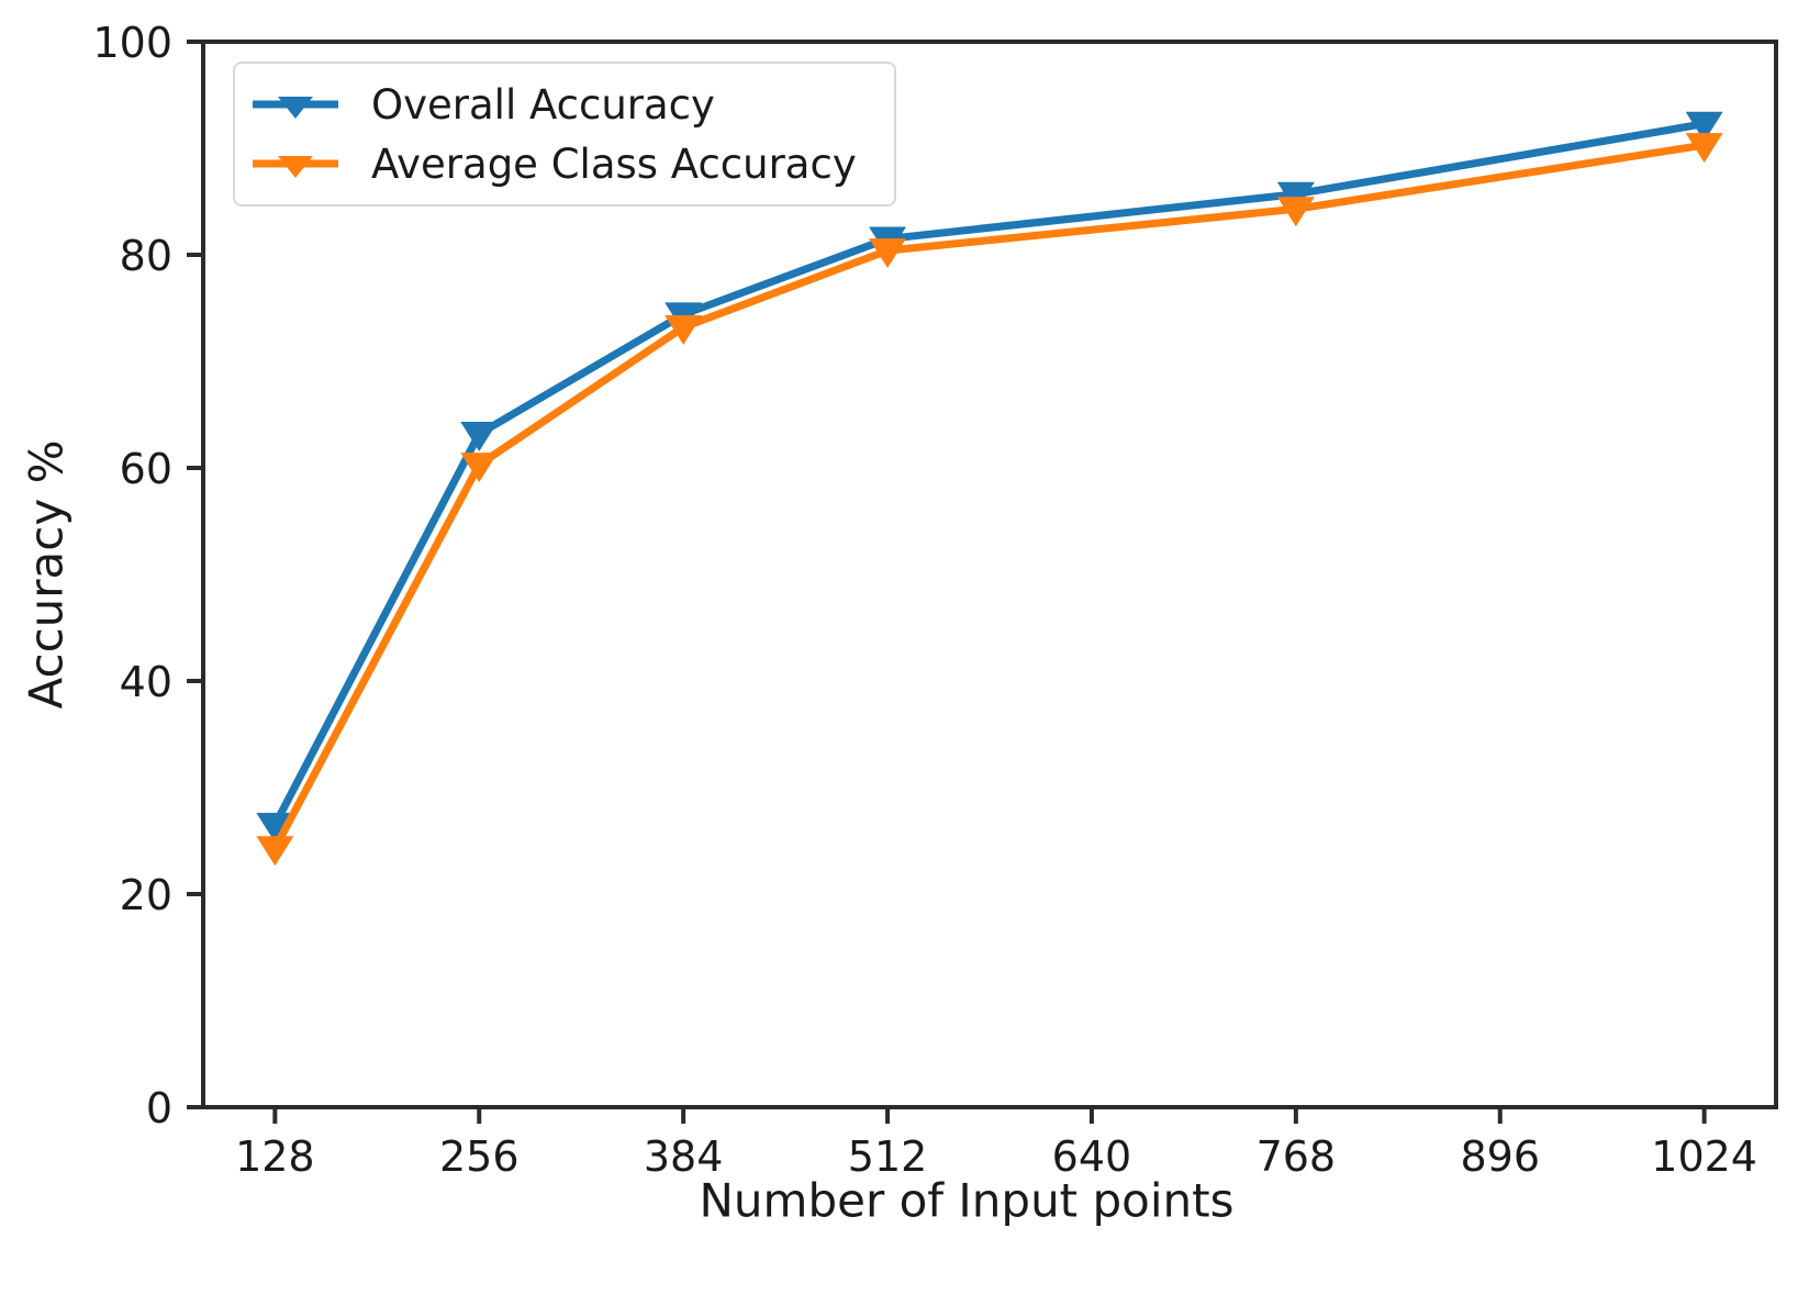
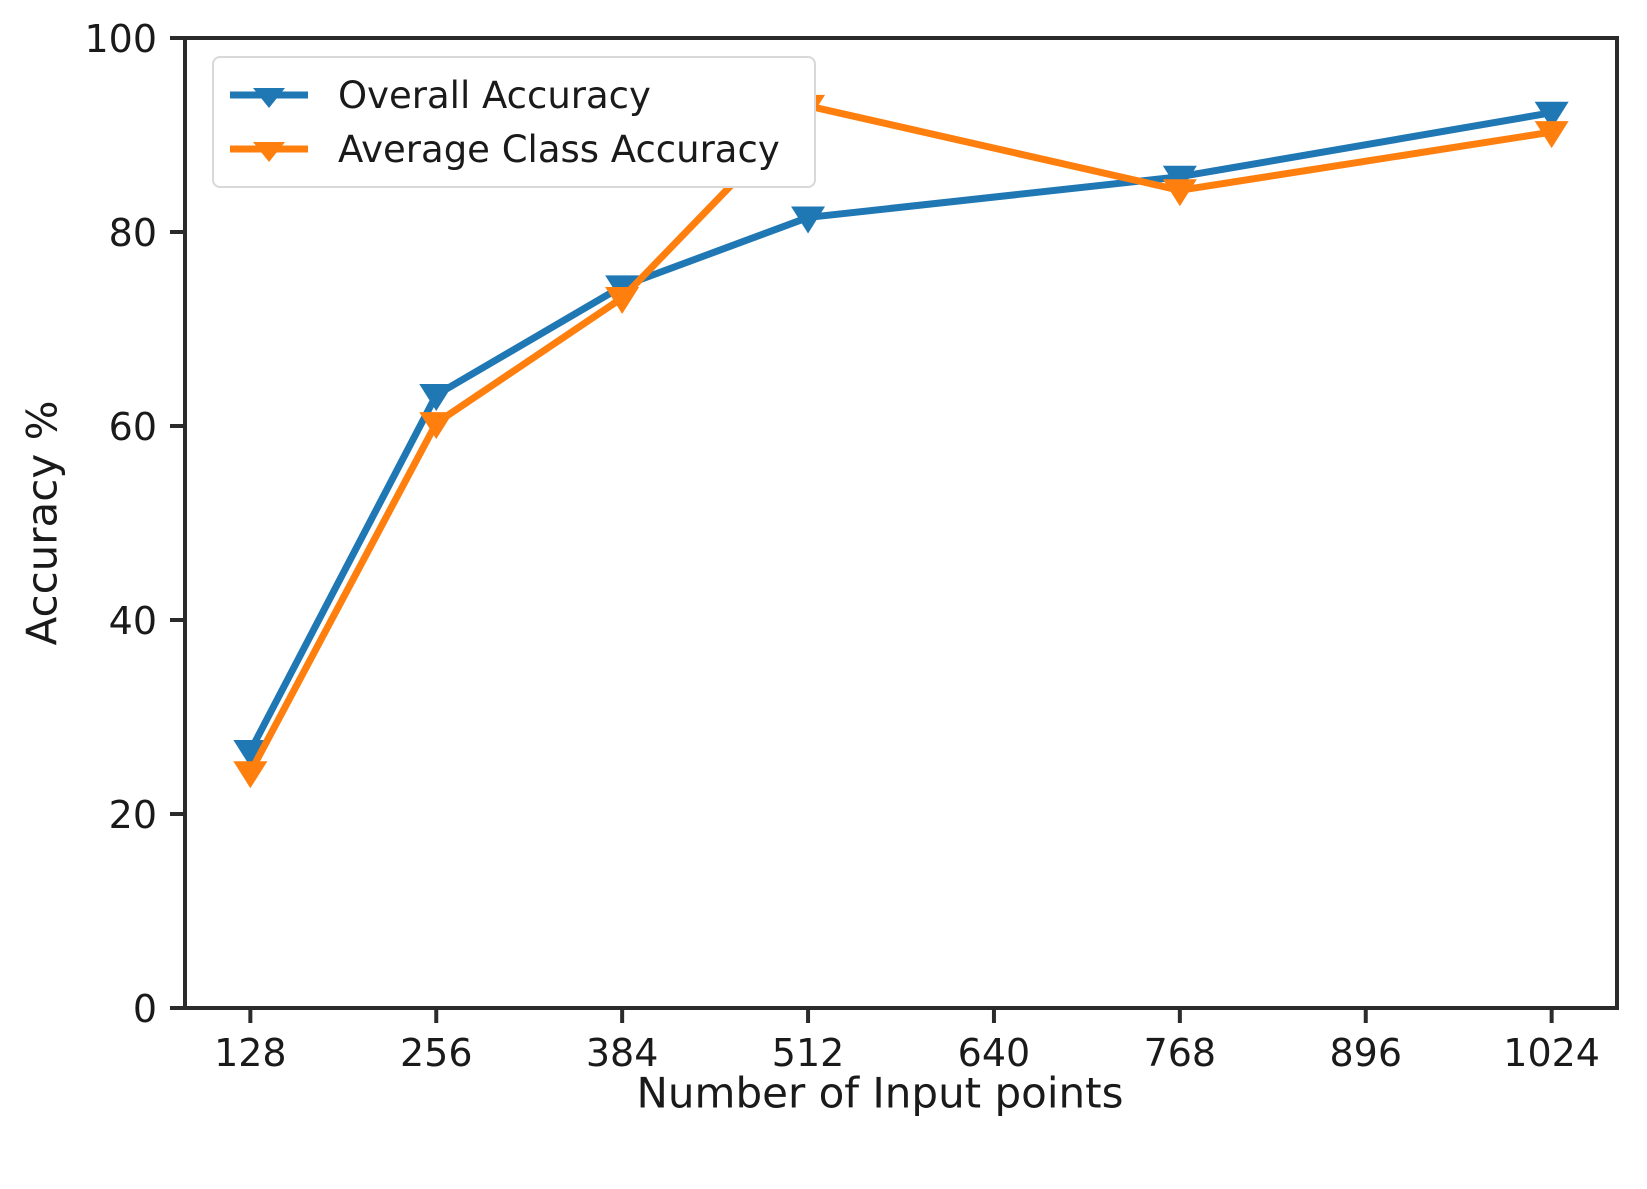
Average Class Accuracy/512: 80 -> 93
